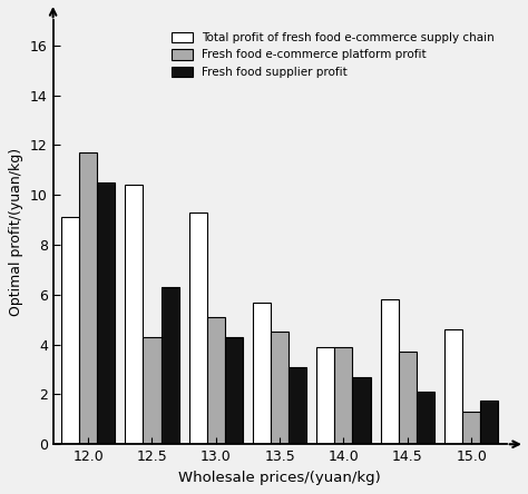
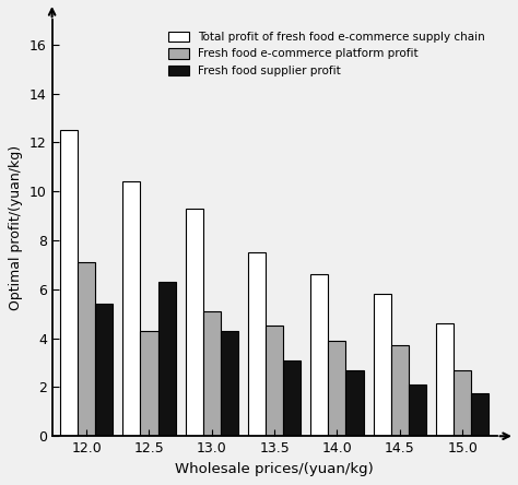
Total profit of fresh food e-commerce supply chain/12.0: 9.1 -> 12.5
Fresh food e-commerce platform profit/12.0: 11.7 -> 7.1
Fresh food supplier profit/12.0: 10.50 -> 5.40
Total profit of fresh food e-commerce supply chain/13.5: 5.7 -> 7.5
Total profit of fresh food e-commerce supply chain/14.0: 3.9 -> 6.6
Fresh food e-commerce platform profit/15.0: 1.3 -> 2.7
